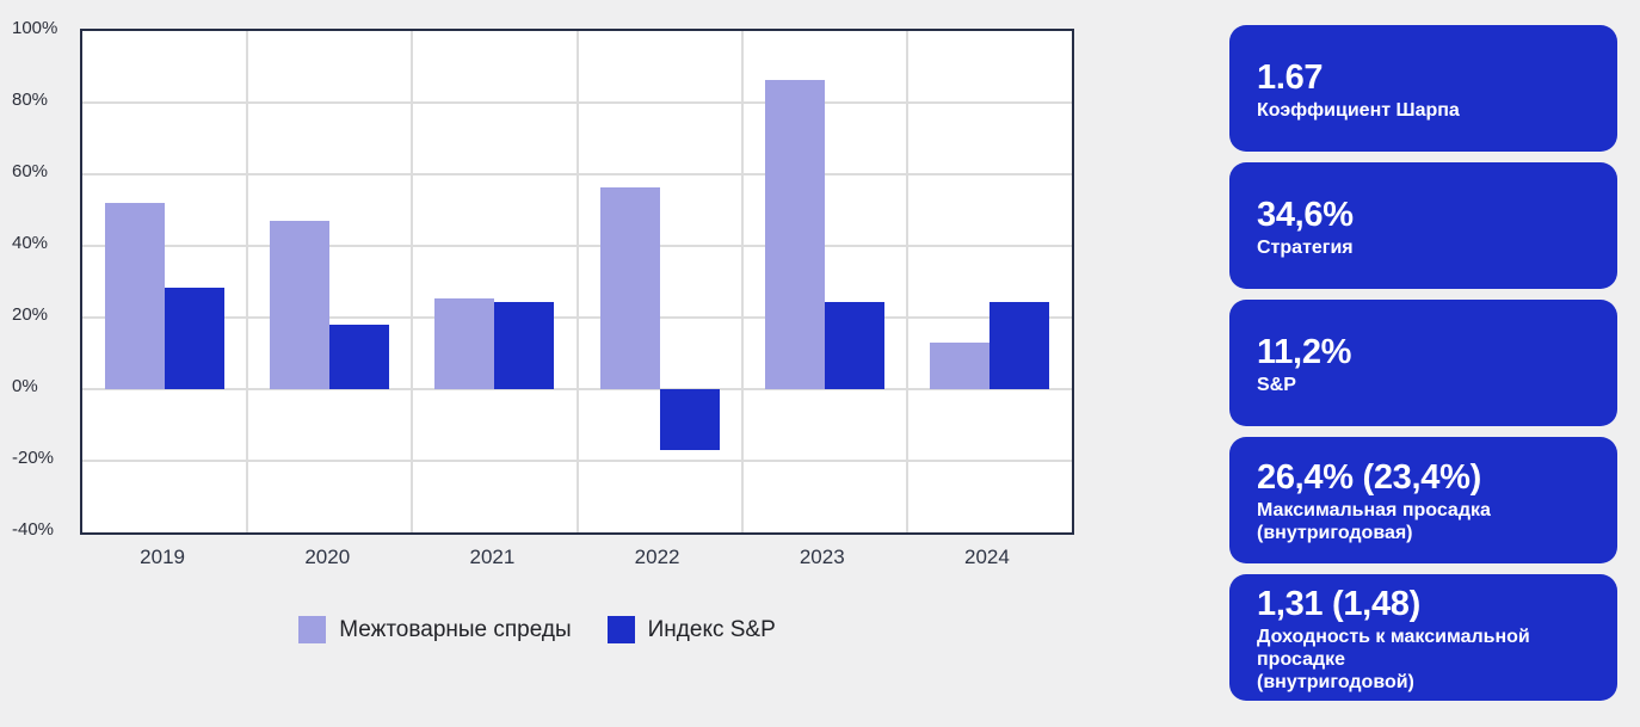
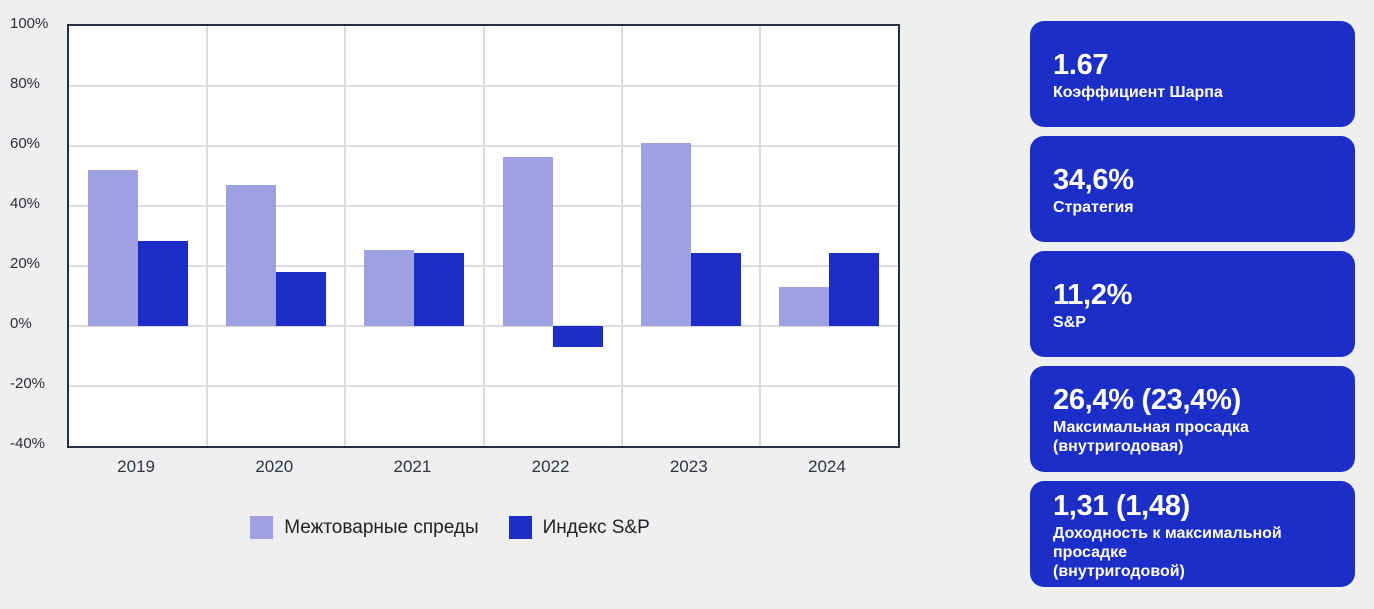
Индекс S&P/2022: -17% -> -7%
Межтоварные спреды/2023: 86% -> 61%
